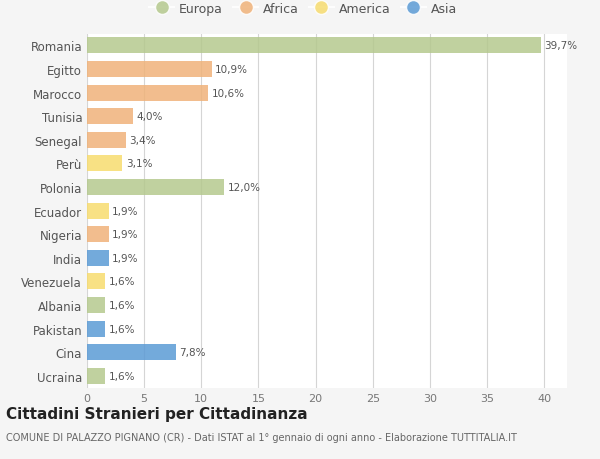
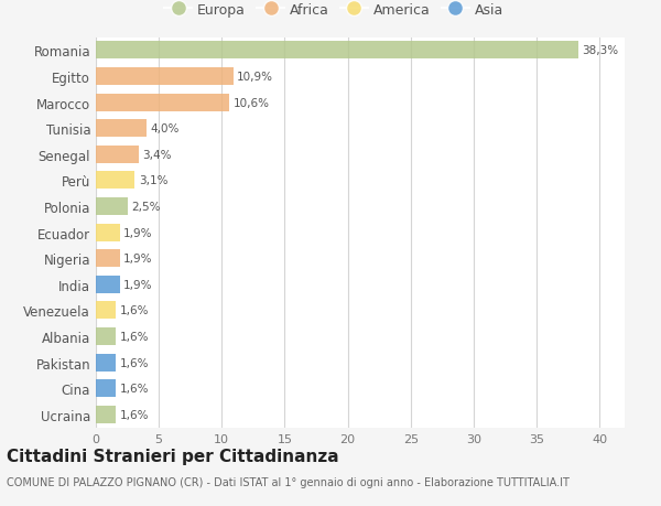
Romania: 39,7% -> 38,3%
Polonia: 12,0% -> 2,5%
Cina: 7,8% -> 1,6%
